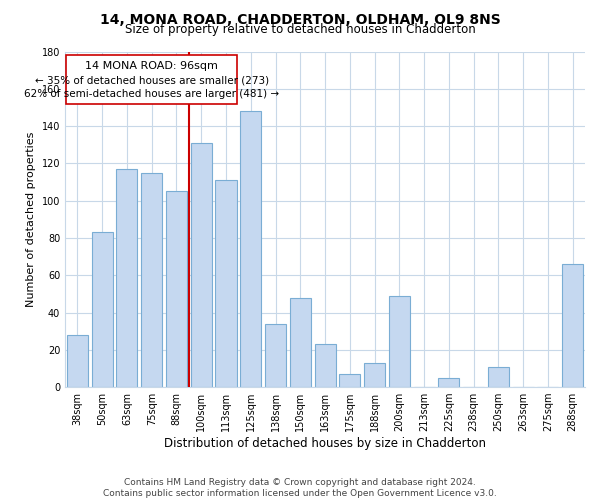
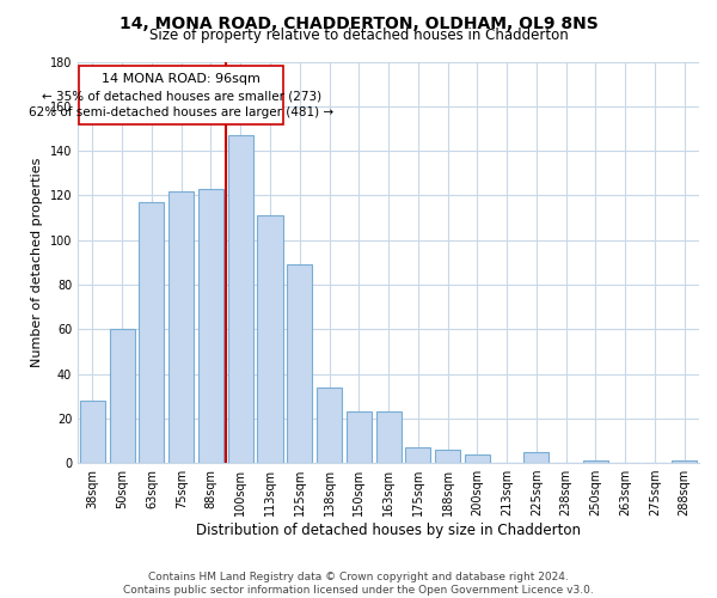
50sqm: 83 -> 60
75sqm: 115 -> 122
88sqm: 105 -> 123
100sqm: 131 -> 147
125sqm: 148 -> 89
150sqm: 48 -> 23
188sqm: 13 -> 6
200sqm: 49 -> 4
250sqm: 11 -> 1
288sqm: 66 -> 1
